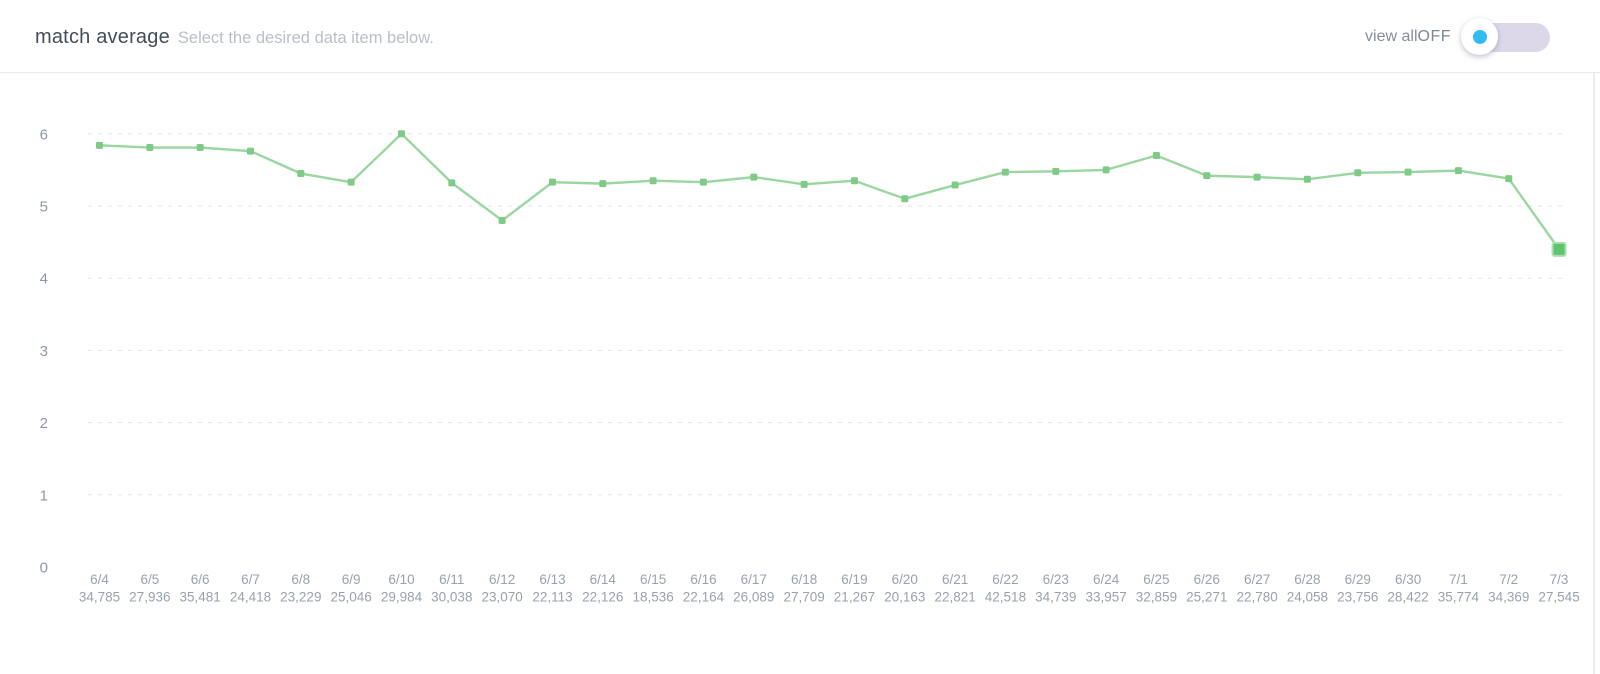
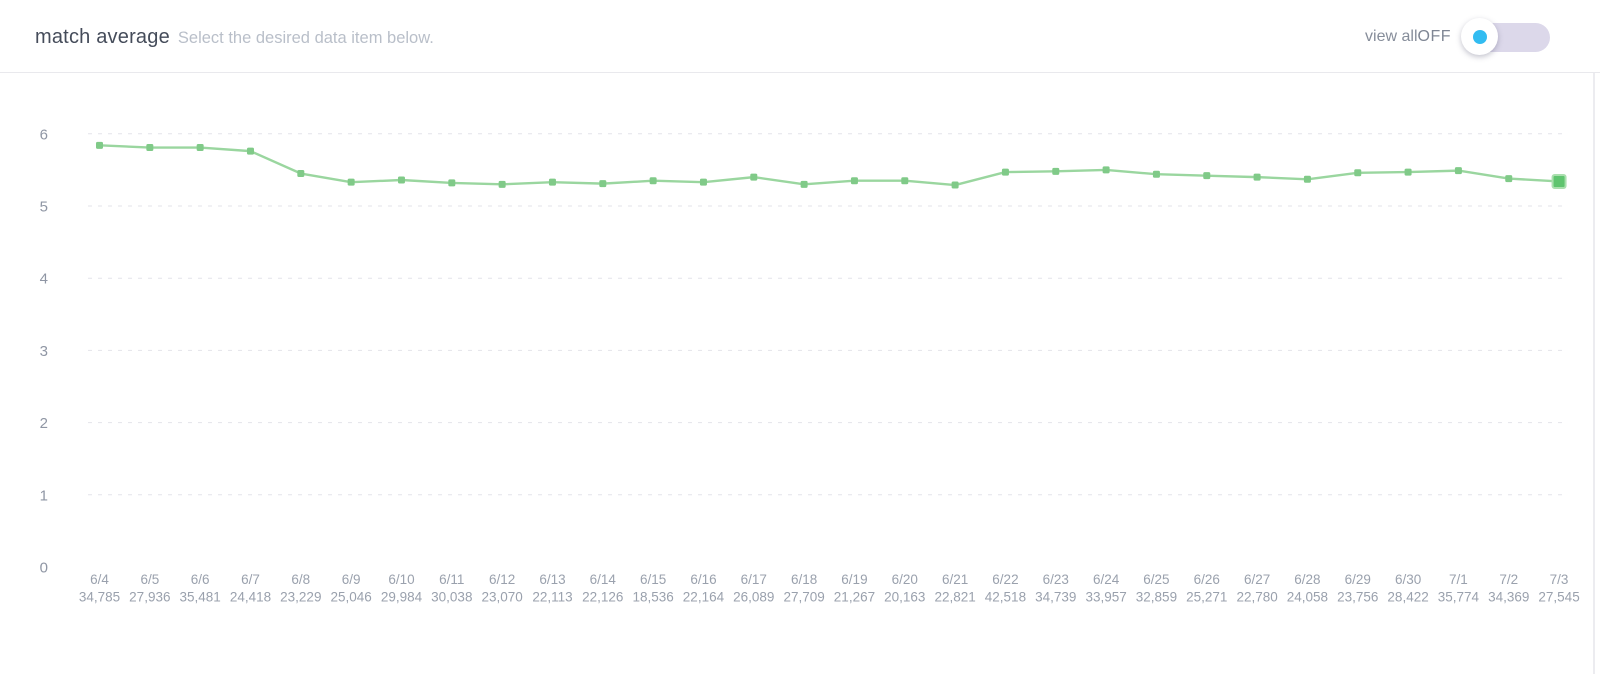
6/10: 6.0 -> 5.4
6/12: 4.8 -> 5.3
6/20: 5.1 -> 5.3
6/25: 5.7 -> 5.4
7/3: 4.4 -> 5.3
